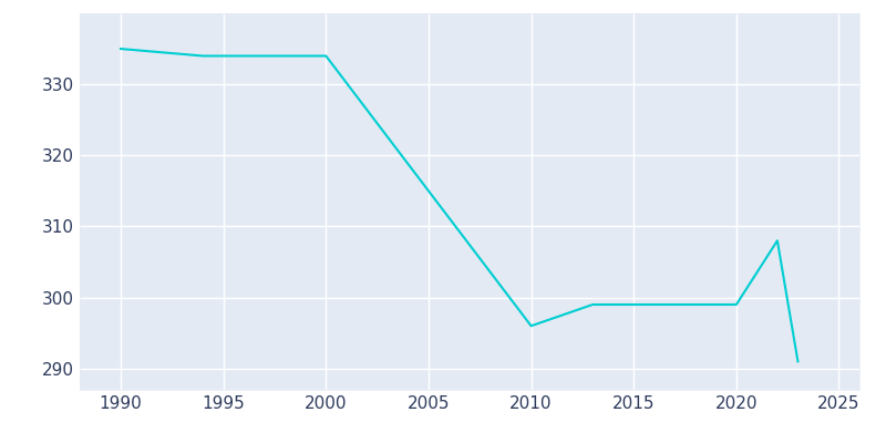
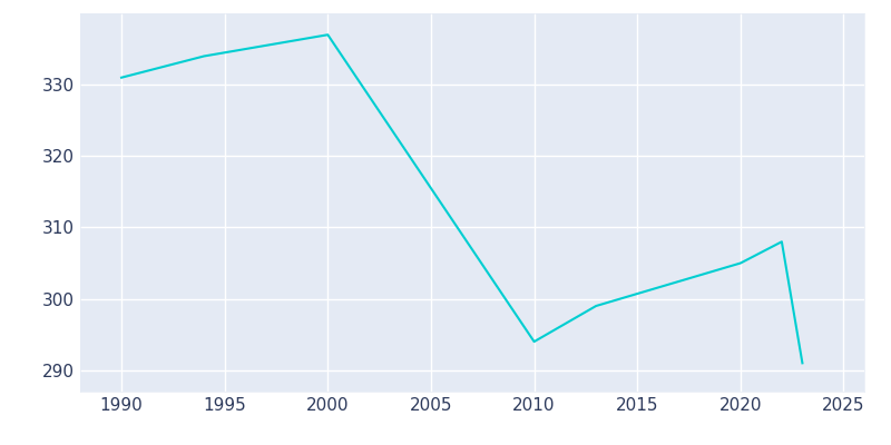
1990: 335 -> 331
2000: 334 -> 337
2010: 296 -> 294
2020: 299 -> 305
